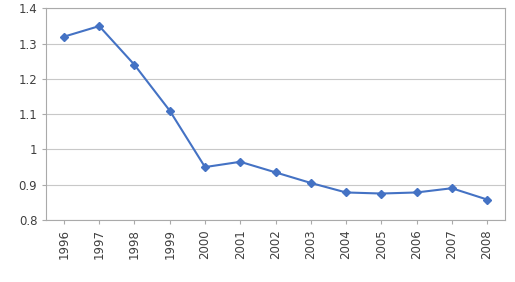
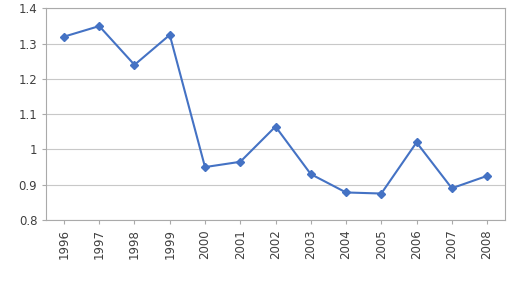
1999: 1.110 -> 1.325
2002: 0.935 -> 1.065
2003: 0.905 -> 0.930
2006: 0.878 -> 1.020
2008: 0.858 -> 0.925
